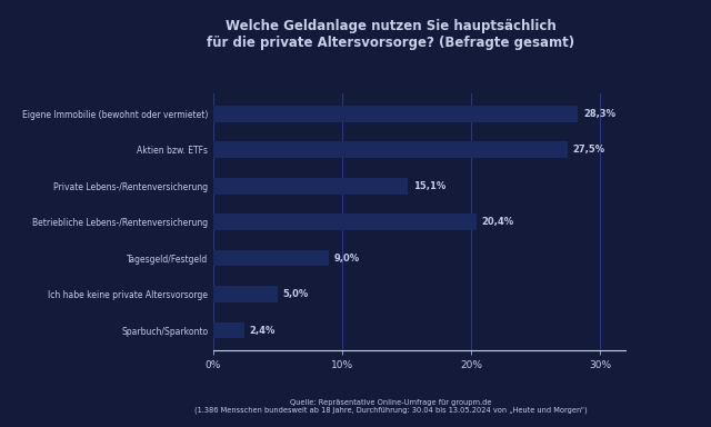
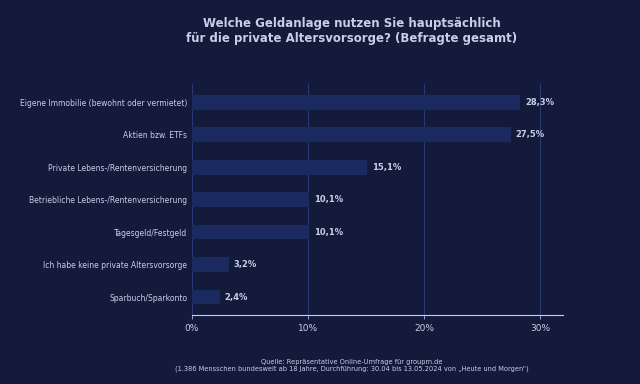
Betriebliche Lebens-/Rentenversicherung: 20,4% -> 10,1%
Tagesgeld/Festgeld: 9,0% -> 10,1%
Ich habe keine private Altersvorsorge: 5,0% -> 3,2%
